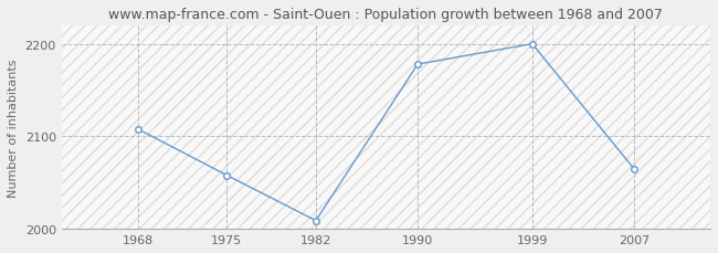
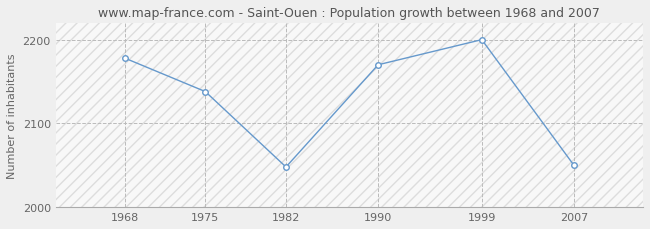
1968: 2108 -> 2178
1975: 2058 -> 2138
1982: 2009 -> 2048
1990: 2178 -> 2170
2007: 2065 -> 2050
